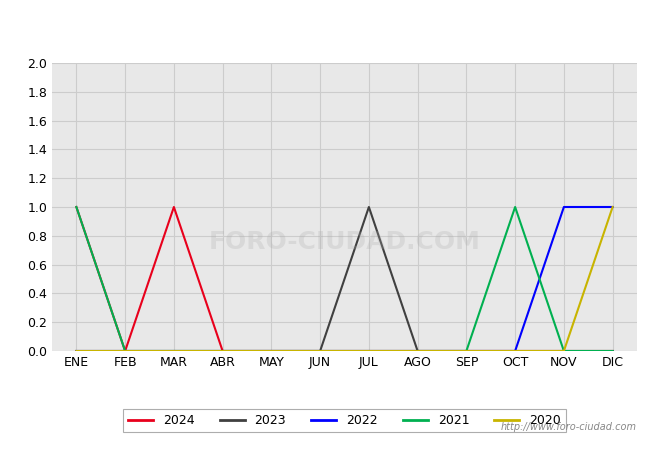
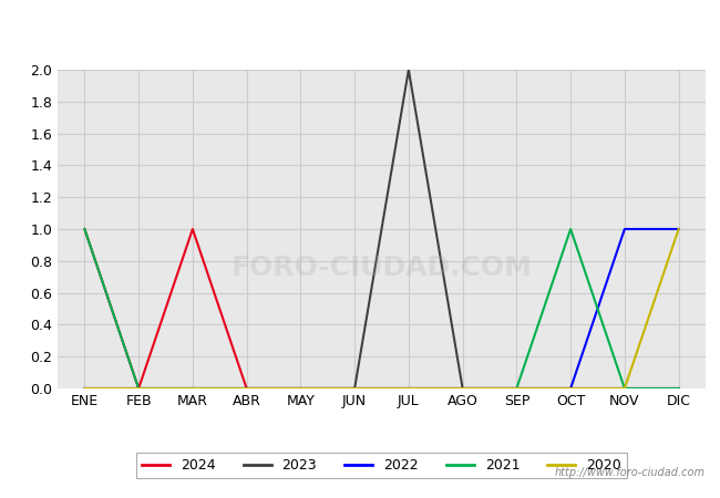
2023/JUL: 1 -> 2
